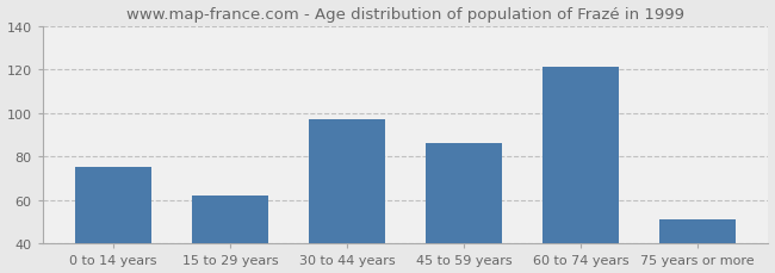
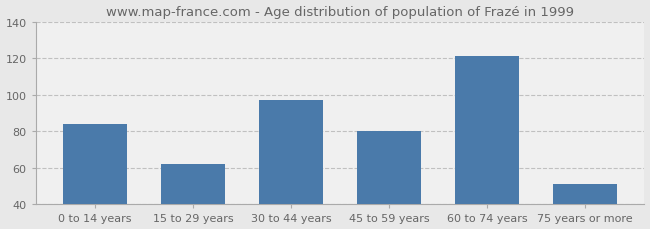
0 to 14 years: 75 -> 84
45 to 59 years: 86 -> 80
